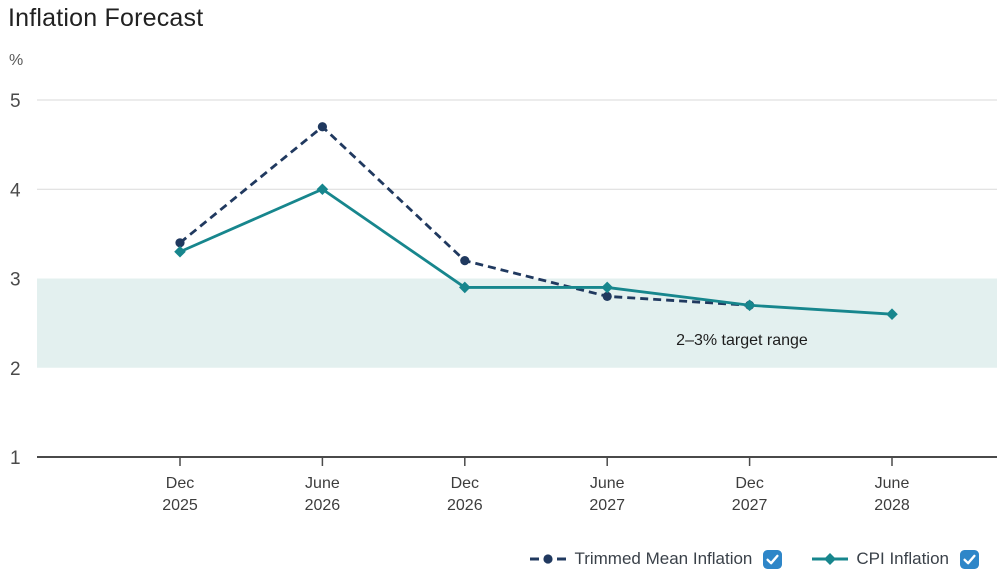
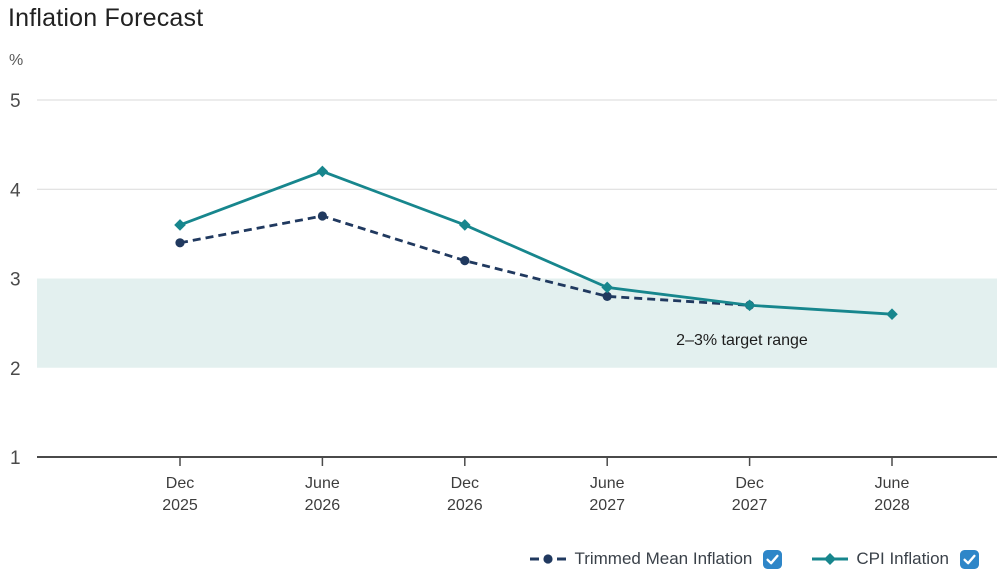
CPI Inflation/Dec 2025: 3.3 -> 3.6
Trimmed Mean Inflation/June 2026: 4.7 -> 3.7
CPI Inflation/June 2026: 4.0 -> 4.2
CPI Inflation/Dec 2026: 2.9 -> 3.6
